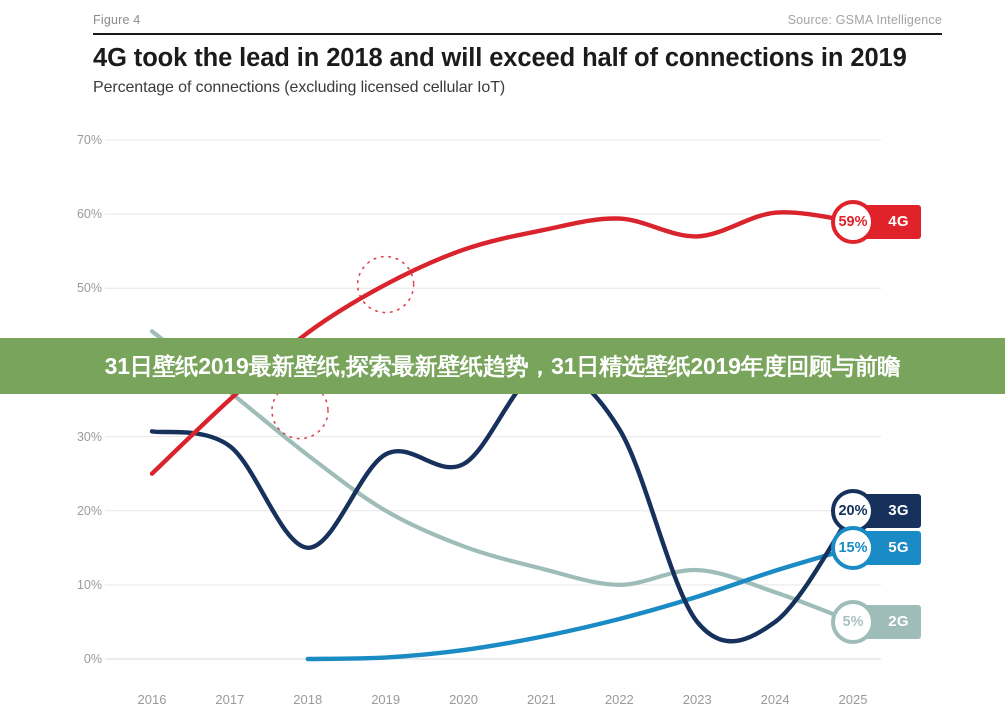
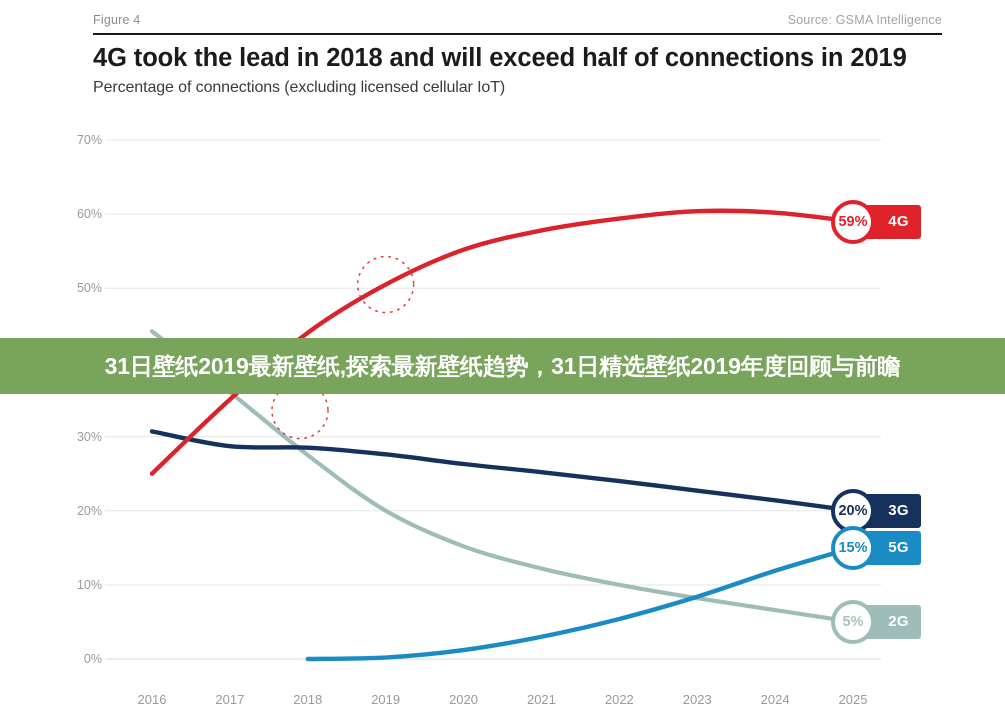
3G/2018: 15% -> 28%
3G/2021: 39% -> 25%
3G/2022: 31% -> 24%
4G/2023: 57% -> 60%
3G/2023: 5% -> 23%
2G/2023: 12% -> 8%
3G/2024: 5% -> 21%
2G/2024: 9% -> 7%
